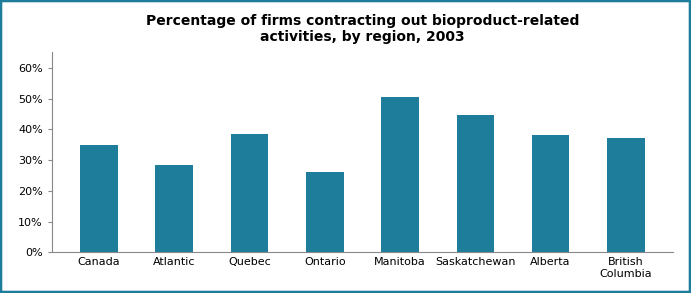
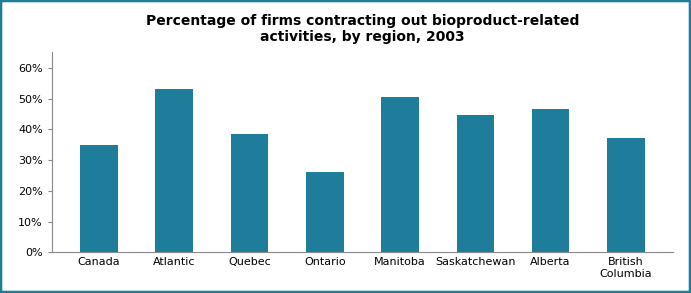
Atlantic: 28.5% -> 53.0%
Alberta: 38.3% -> 46.5%
